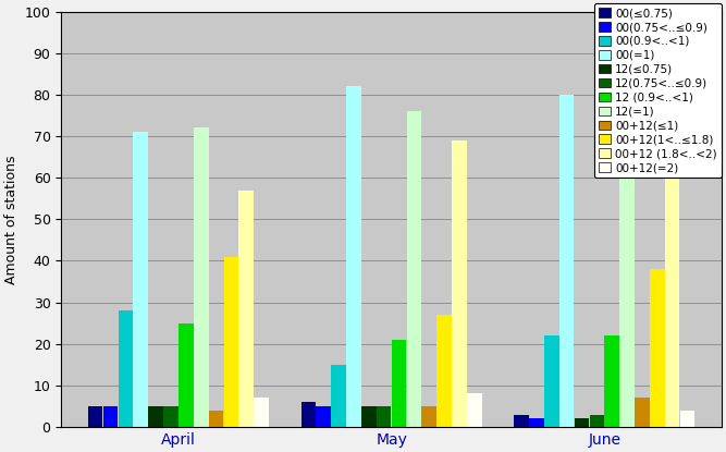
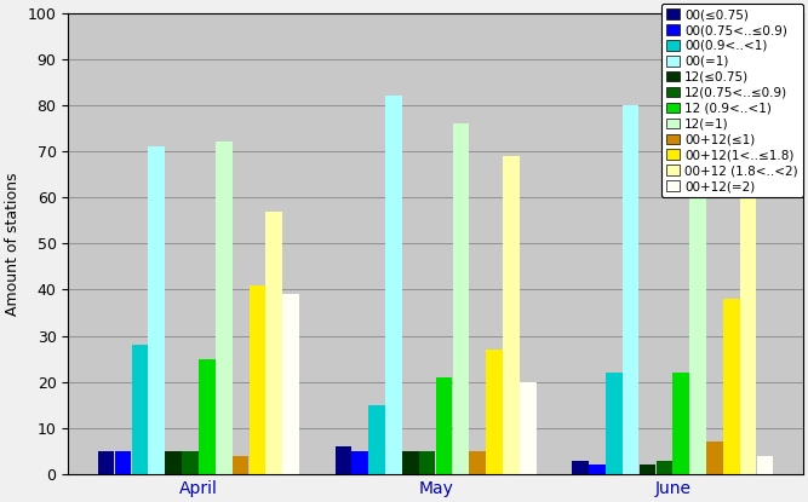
00+12(=2)/April: 7 -> 39
00+12(=2)/May: 8 -> 20
